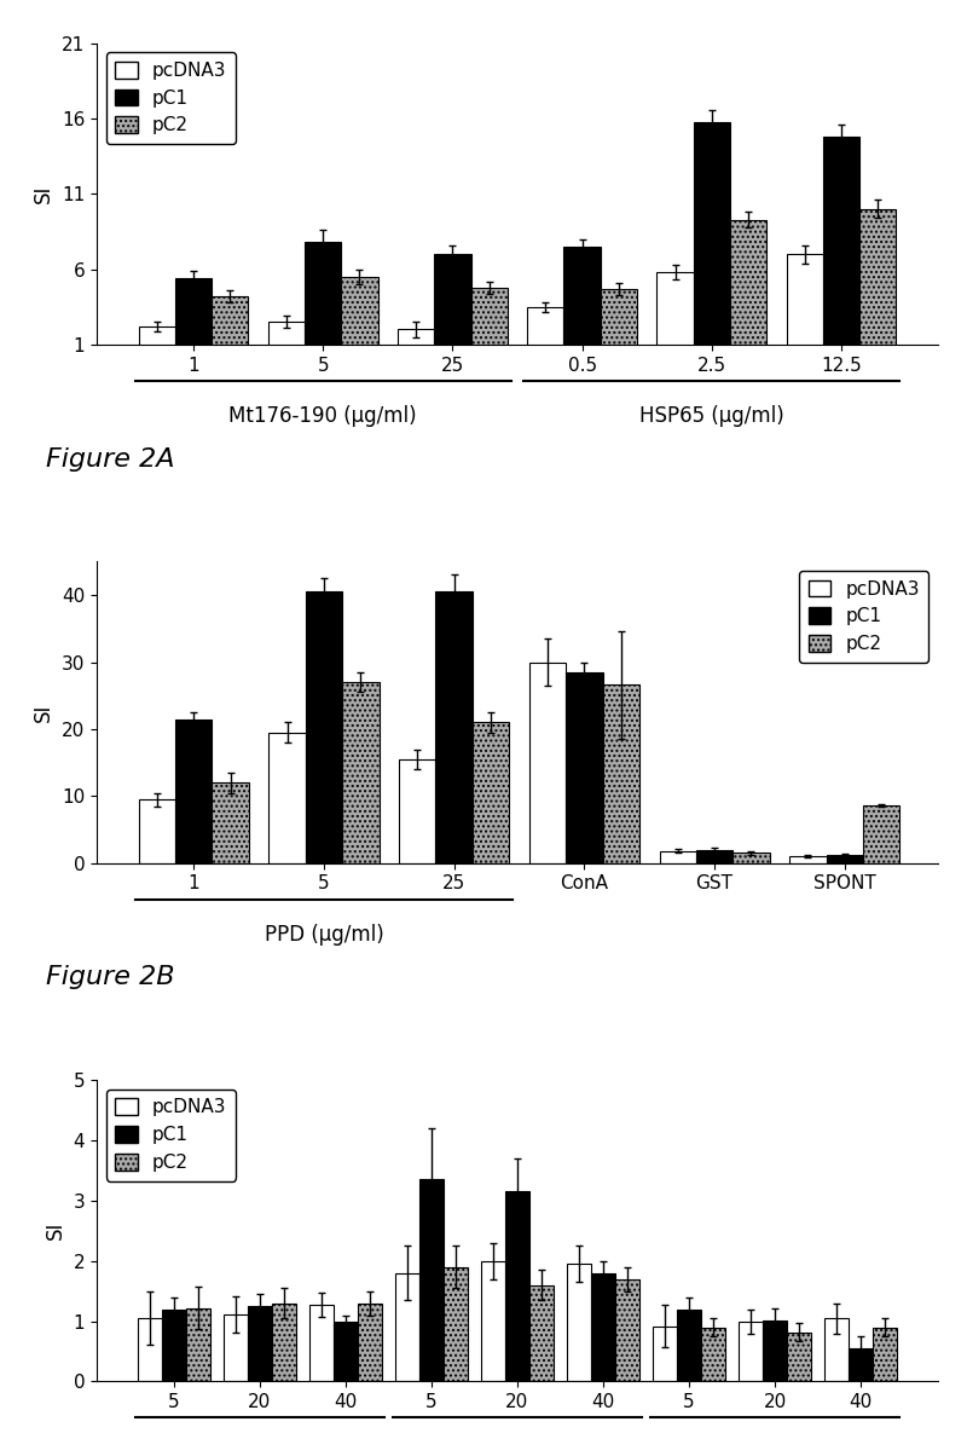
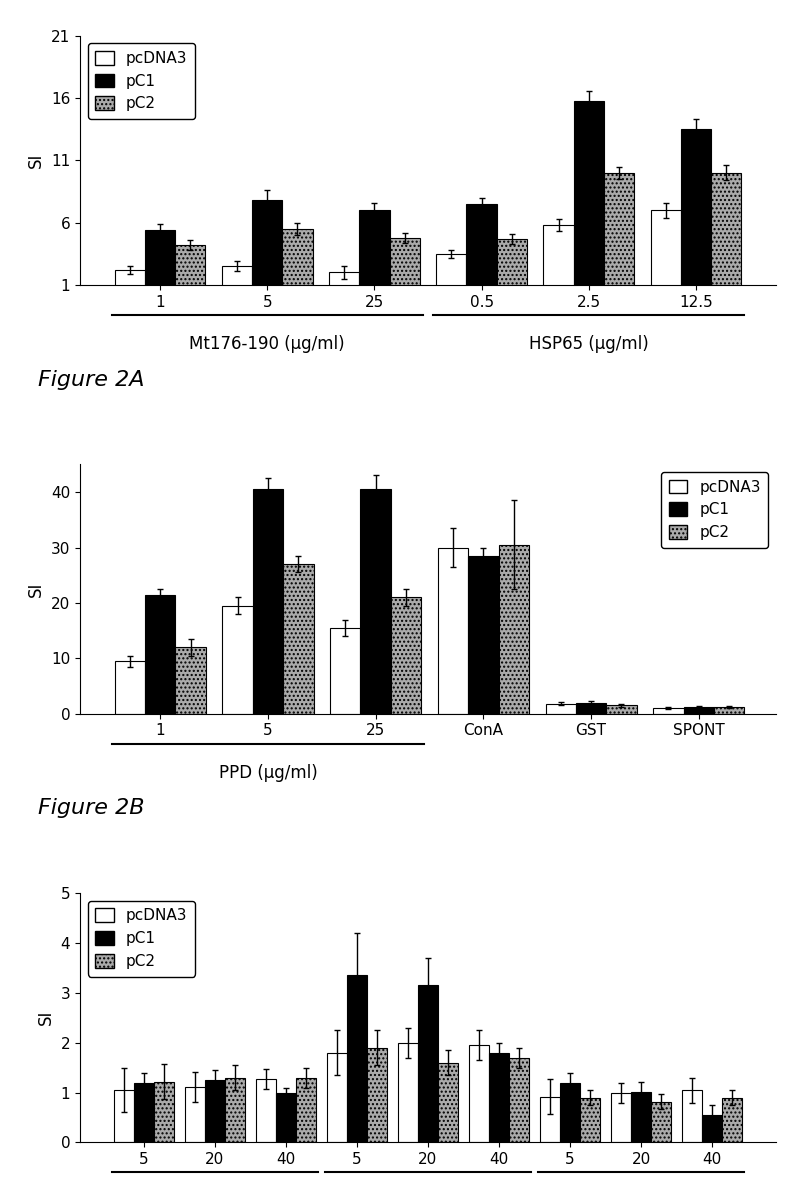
pC2/2.5: 9.3 -> 10.0
pC1/12.5: 14.8 -> 13.5
pC2/ConA: 26.6 -> 30.5
pC2/SPONT: 8.6 -> 1.2
